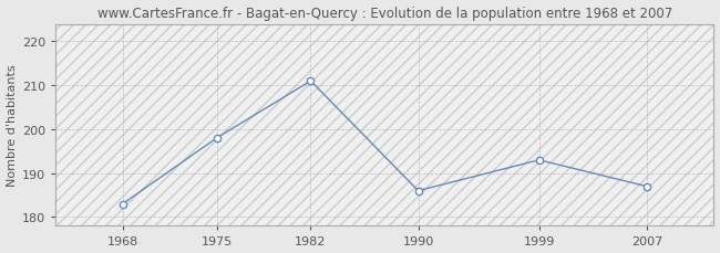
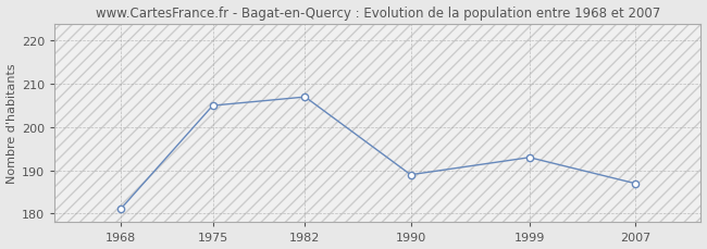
1968: 183 -> 181
1975: 198 -> 205
1982: 211 -> 207
1990: 186 -> 189
